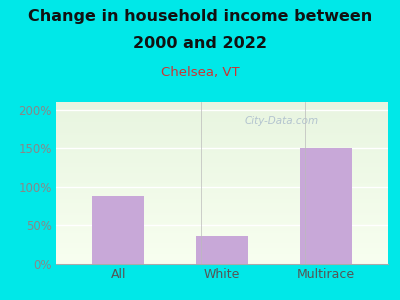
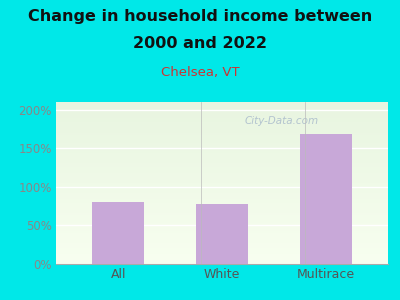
All: 88% -> 80%
White: 36% -> 78%
Multirace: 150% -> 168%
